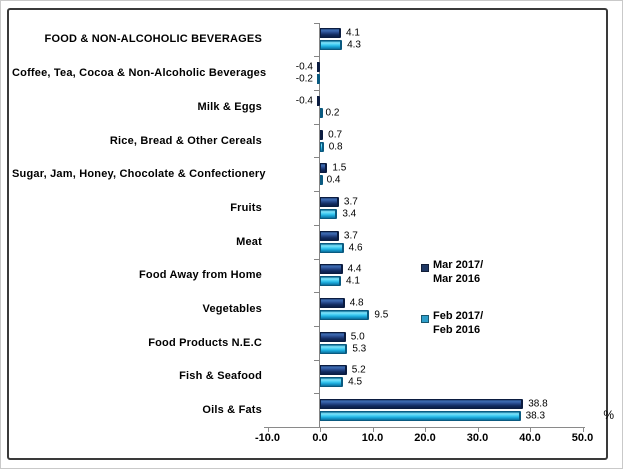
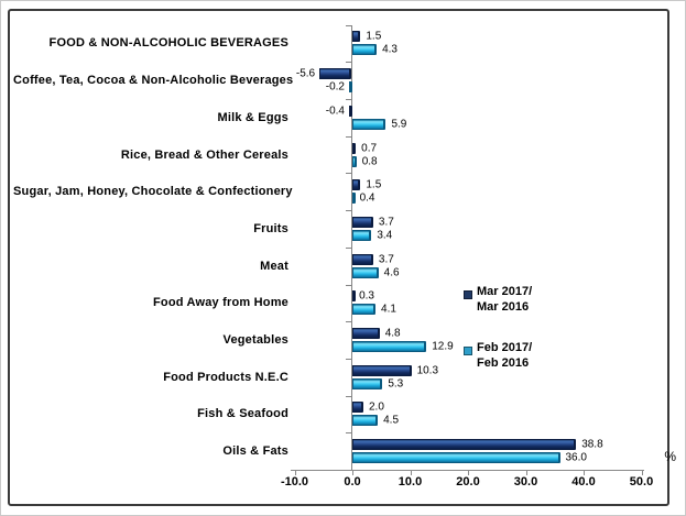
Mar 2017/ Mar 2016/FOOD & NON-ALCOHOLIC BEVERAGES: 4.1 -> 1.5
Mar 2017/ Mar 2016/Coffee, Tea, Cocoa & Non-Alcoholic Beverages: -0.4 -> -5.6
Feb 2017/ Feb 2016/Milk & Eggs: 0.2 -> 5.9
Mar 2017/ Mar 2016/Food Away from Home: 4.4 -> 0.3
Feb 2017/ Feb 2016/Vegetables: 9.5 -> 12.9
Mar 2017/ Mar 2016/Food Products N.E.C: 5.0 -> 10.3
Mar 2017/ Mar 2016/Fish & Seafood: 5.2 -> 2.0
Feb 2017/ Feb 2016/Oils & Fats: 38.3 -> 36.0
